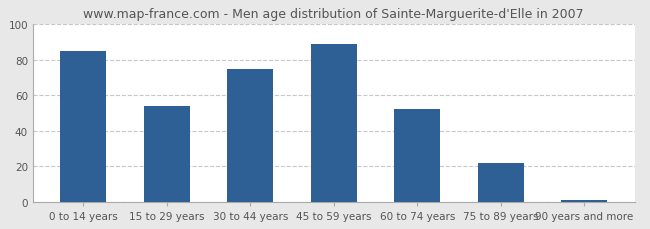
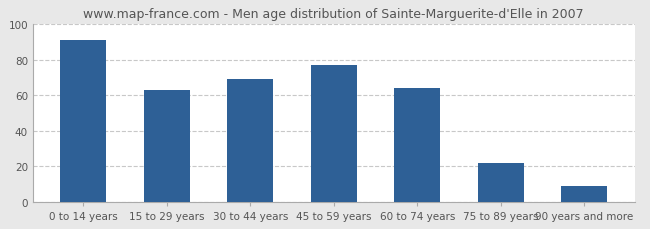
0 to 14 years: 85 -> 91
15 to 29 years: 54 -> 63
30 to 44 years: 75 -> 69
45 to 59 years: 89 -> 77
60 to 74 years: 52 -> 64
90 years and more: 1 -> 9
